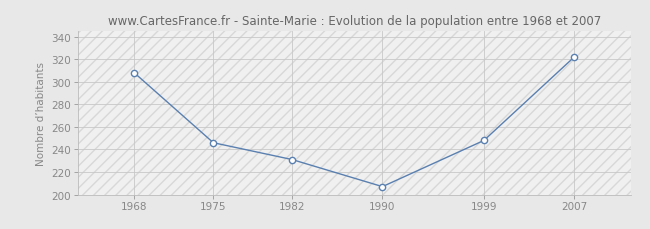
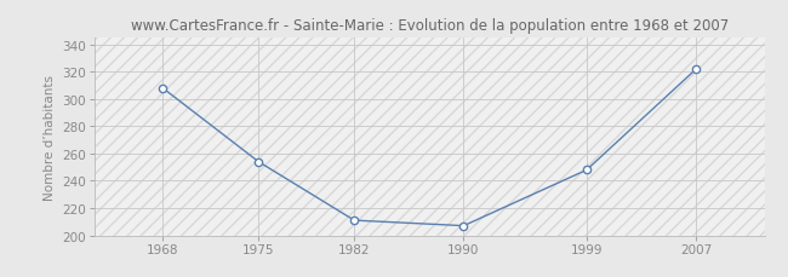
1975: 246 -> 254
1982: 231 -> 211
